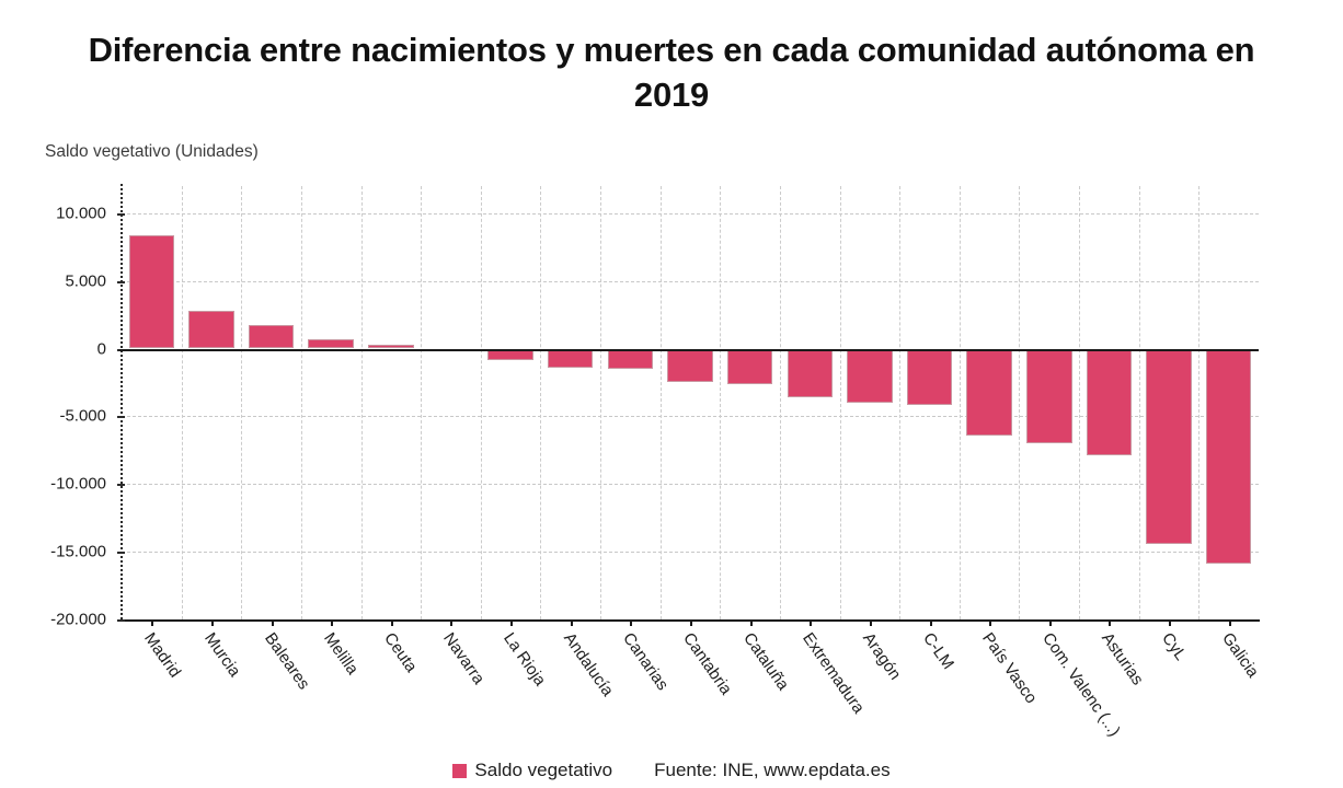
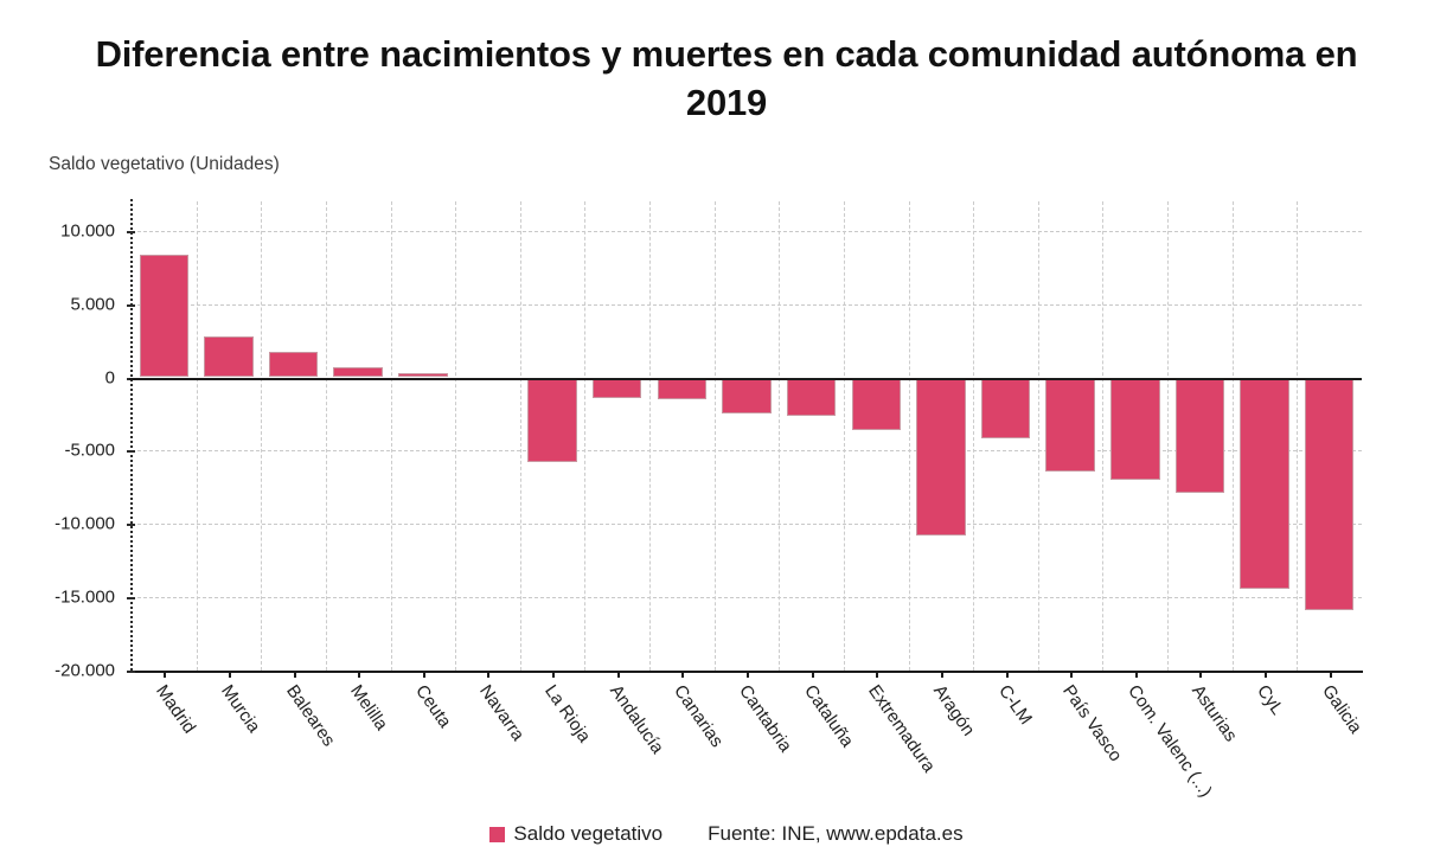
La Rioja: -800 -> -5800
Aragón: -4000 -> -10800
